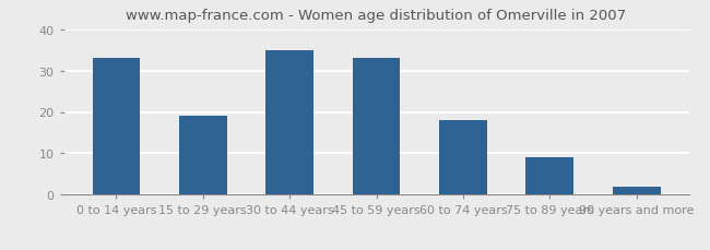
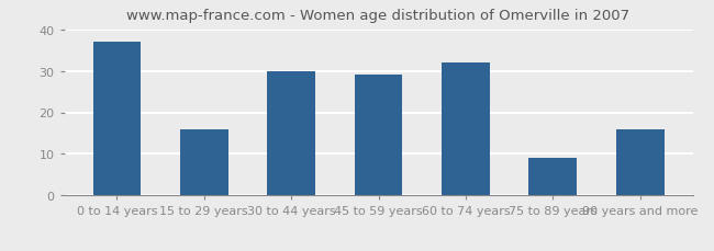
0 to 14 years: 33 -> 37
15 to 29 years: 19 -> 16
30 to 44 years: 35 -> 30
45 to 59 years: 33 -> 29
60 to 74 years: 18 -> 32
90 years and more: 2 -> 16
